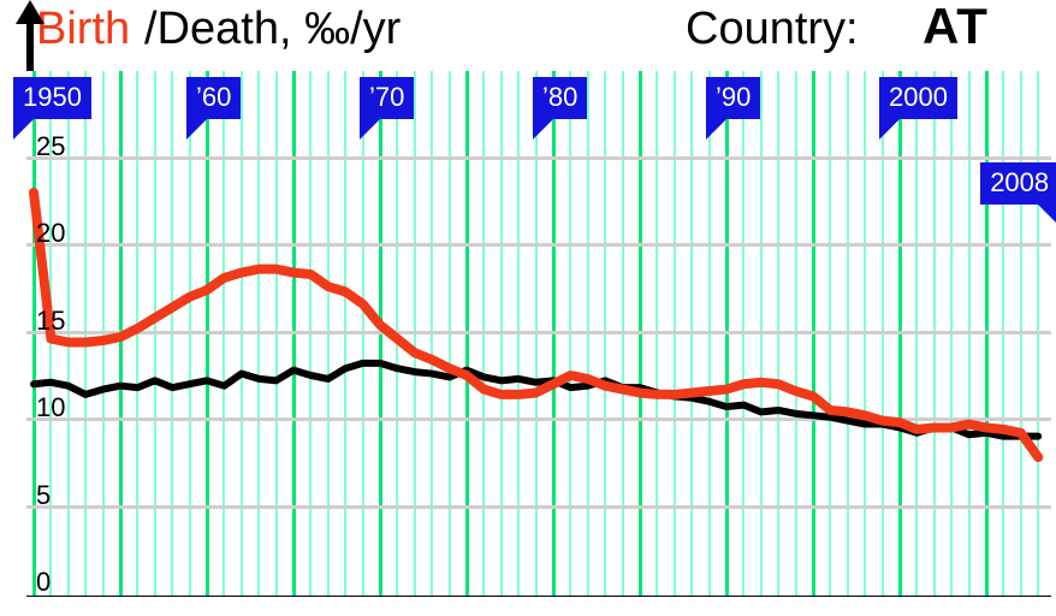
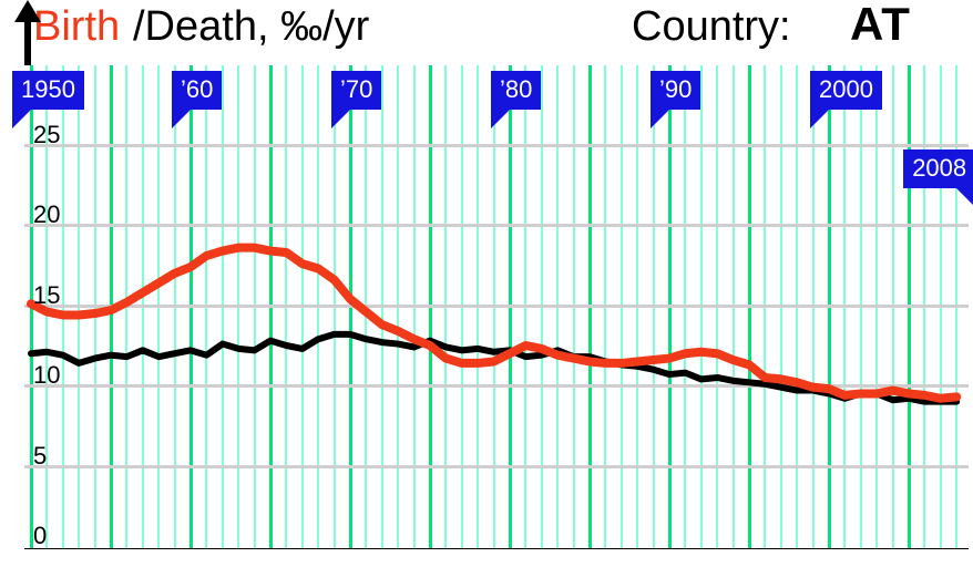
Birth/1950: 23.0 -> 15.1
Birth/2008: 7.8 -> 9.3
